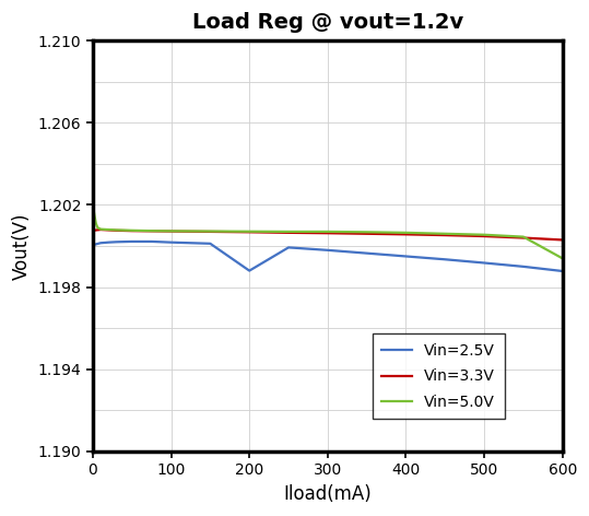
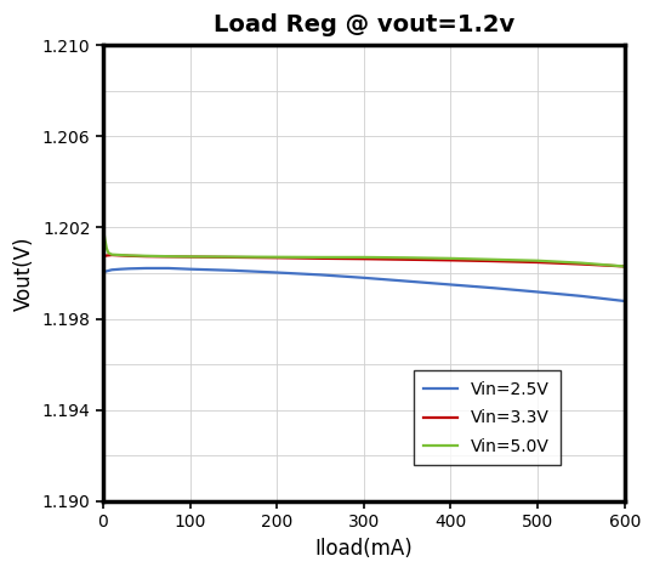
Vin=2.5V/200: 1.1988 -> 1.2000
Vin=5.0V/600: 1.1994 -> 1.2003
